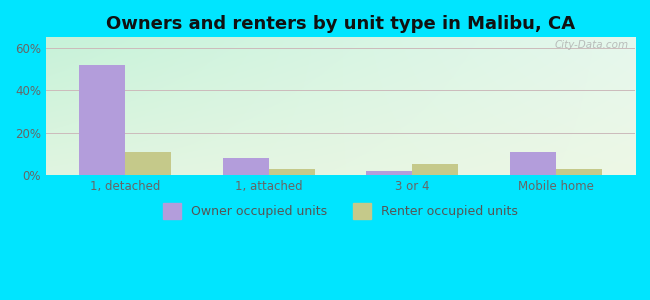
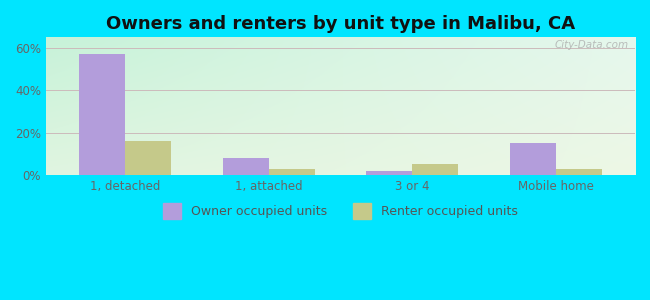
Owner occupied units/1, detached: 52% -> 57%
Renter occupied units/1, detached: 11% -> 16%
Owner occupied units/Mobile home: 11% -> 15%
